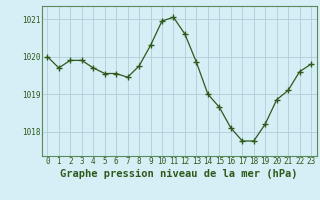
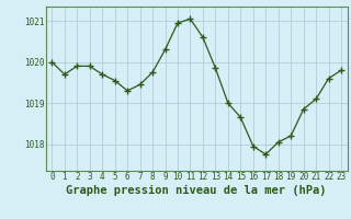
6: 1019.55 -> 1019.30
16: 1018.10 -> 1017.95
18: 1017.75 -> 1018.05
